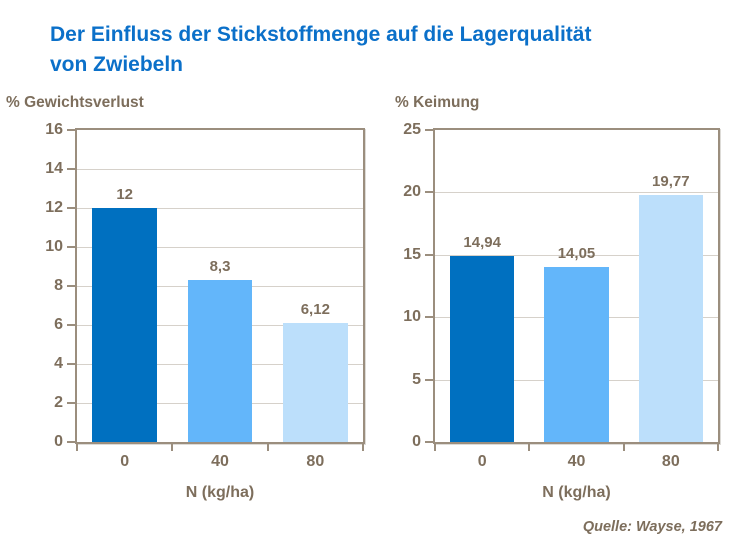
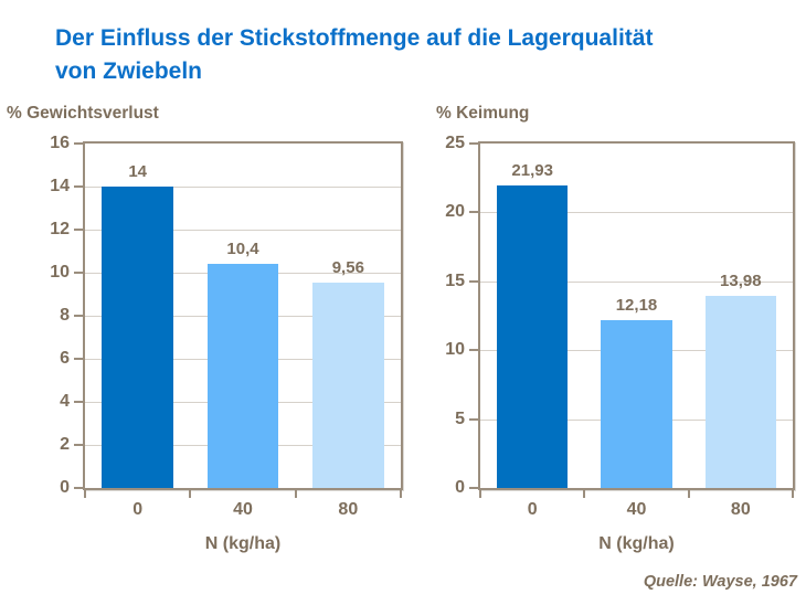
% Gewichtsverlust/0: 12 -> 14
% Gewichtsverlust/40: 8,3 -> 10,4
% Gewichtsverlust/80: 6,12 -> 9,56
% Keimung/0: 14,94 -> 21,93
% Keimung/40: 14,05 -> 12,18
% Keimung/80: 19,77 -> 13,98
